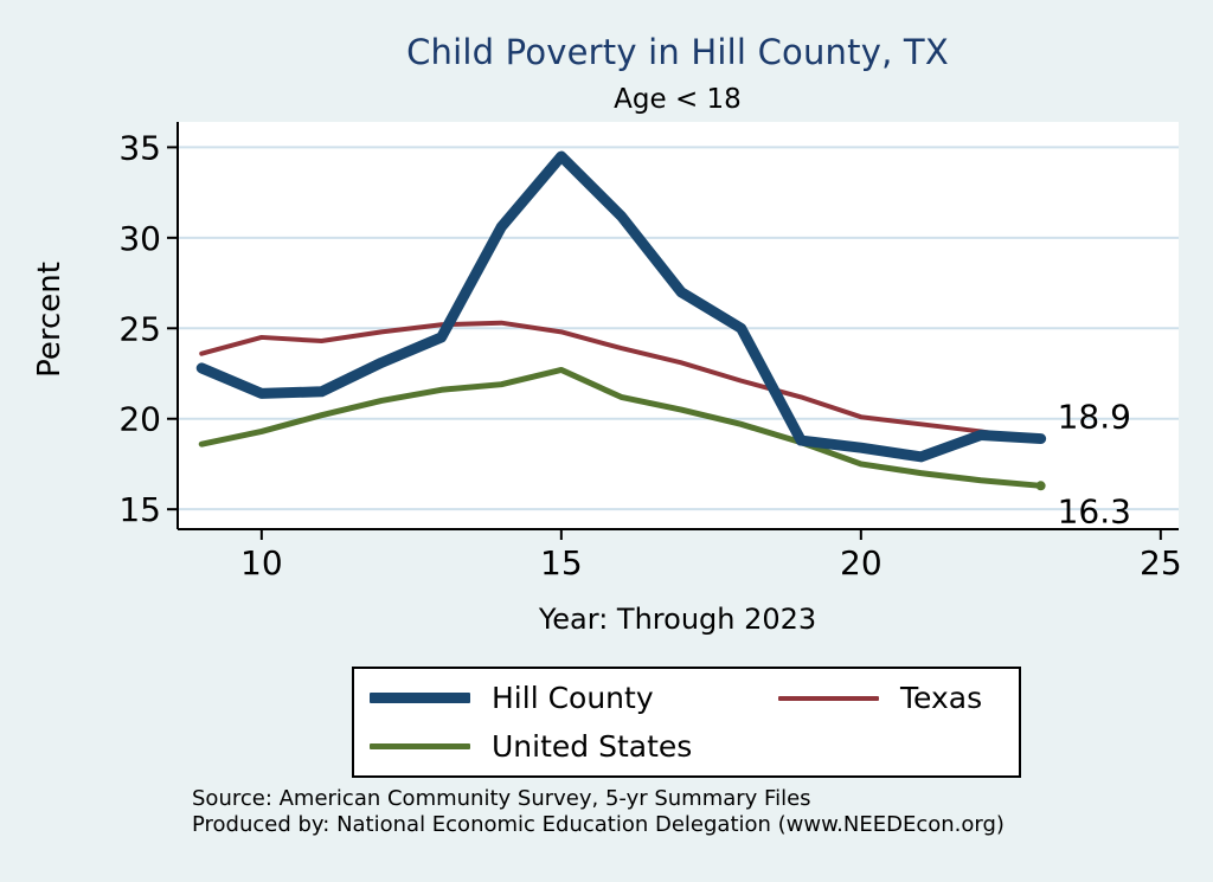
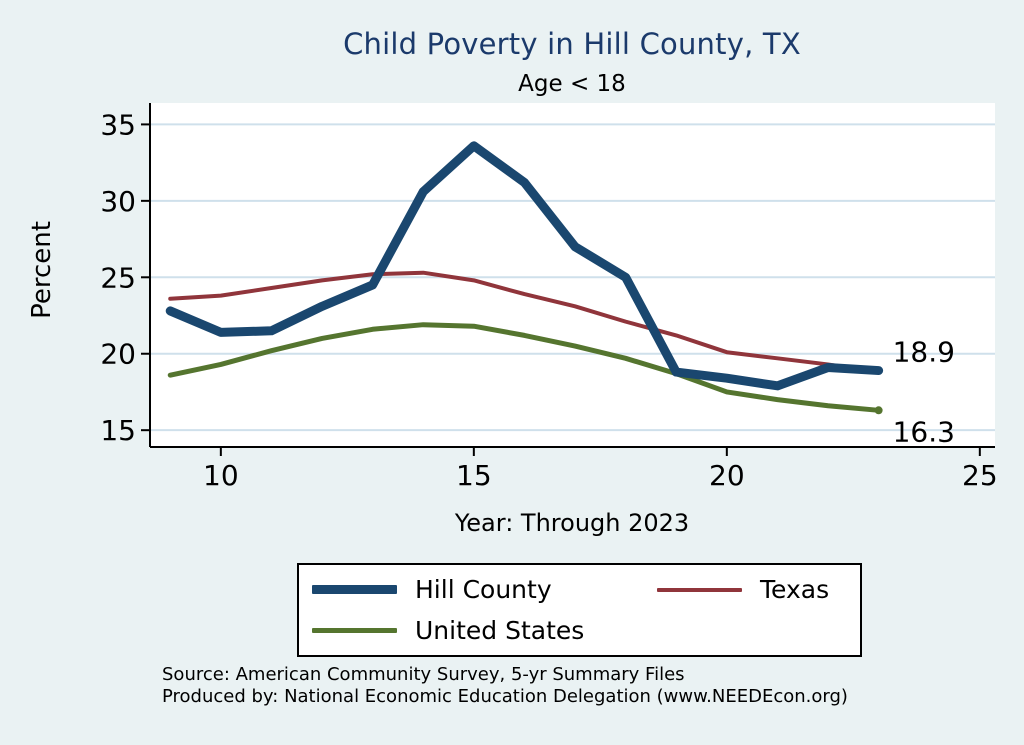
Texas/10: 24.5 -> 23.8
Hill County/15: 34.5 -> 33.6
United States/15: 22.7 -> 21.8
